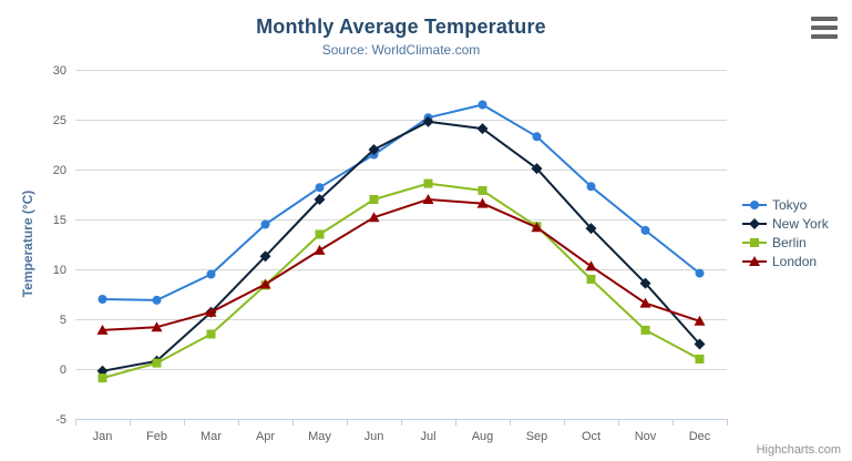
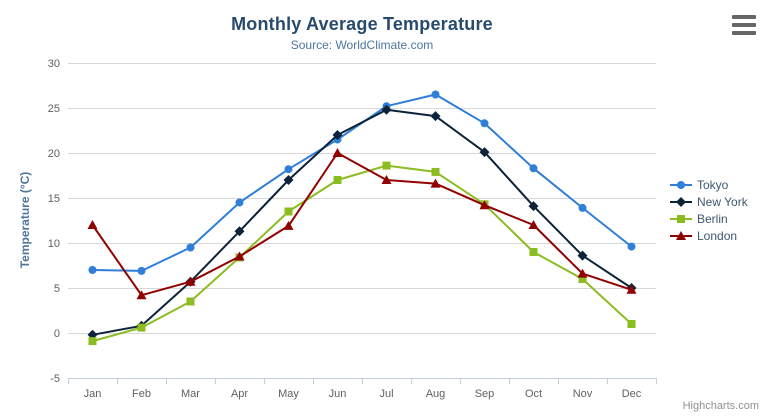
London/Jan: 4 -> 12
London/Jun: 15 -> 20
London/Oct: 10 -> 12
Berlin/Nov: 4 -> 6
New York/Dec: 2 -> 5
